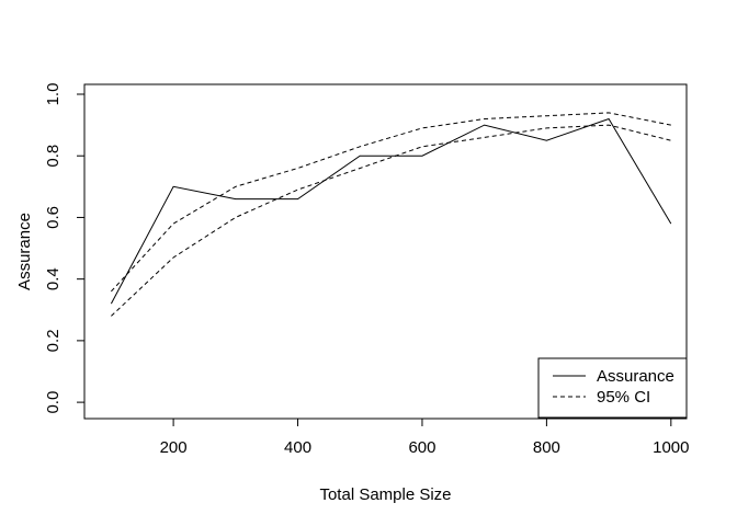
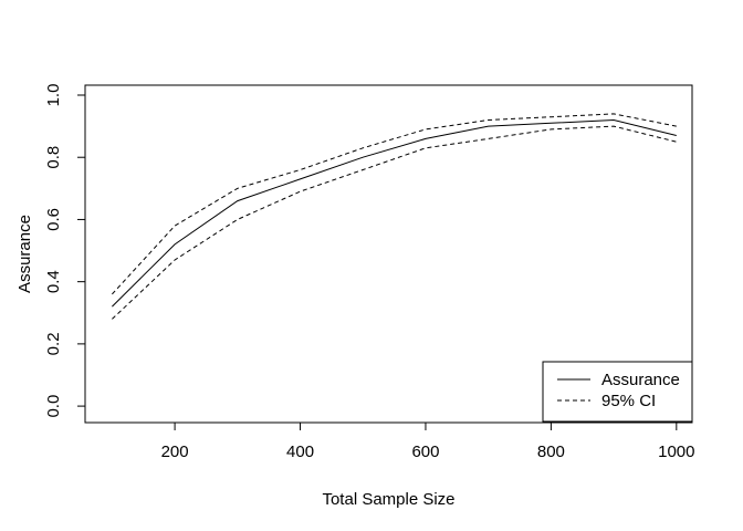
Assurance/200: 0.70 -> 0.52
Assurance/400: 0.66 -> 0.73
Assurance/600: 0.80 -> 0.86
Assurance/800: 0.85 -> 0.91
Assurance/1000: 0.58 -> 0.87
